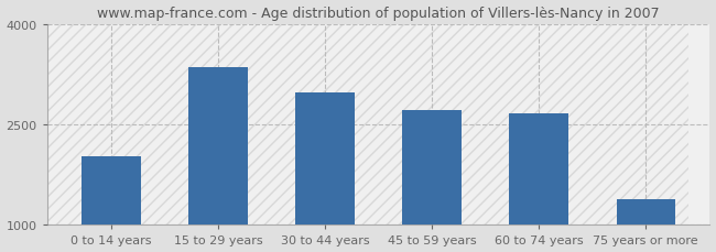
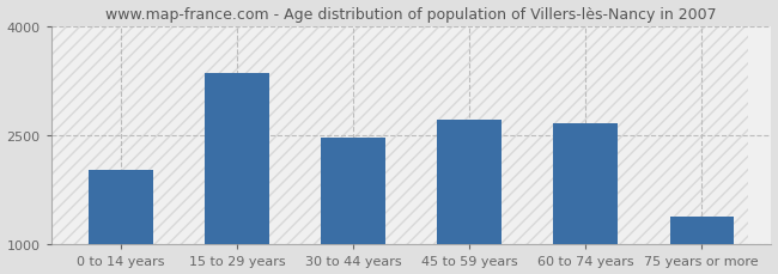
30 to 44 years: 2980 -> 2460
